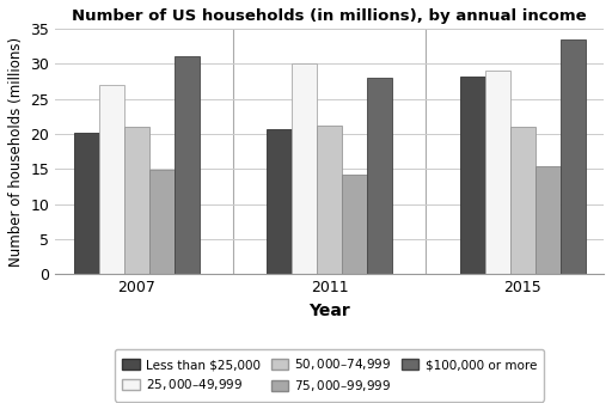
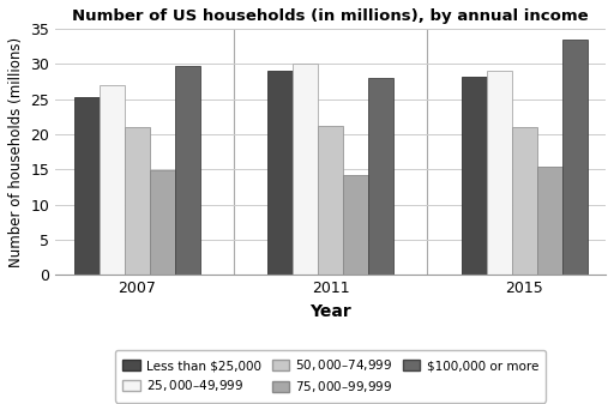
Less than $25,000/2007: 20.2 -> 25.3
$100,000 or more/2007: 31.0 -> 29.7
Less than $25,000/2011: 20.6 -> 29.0
